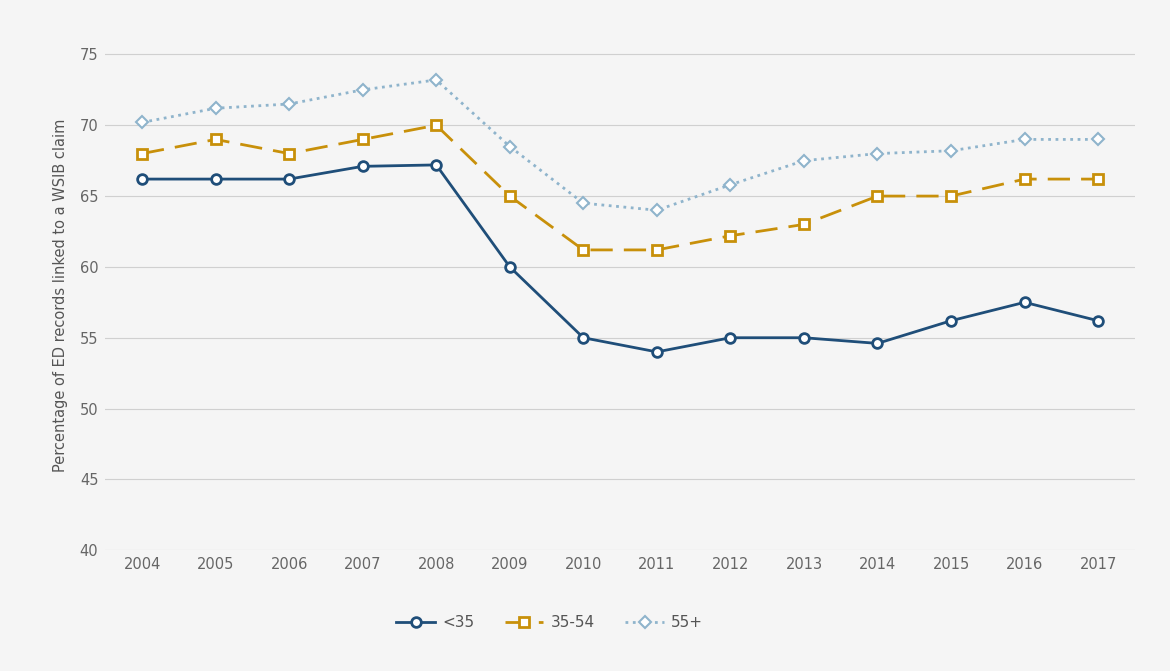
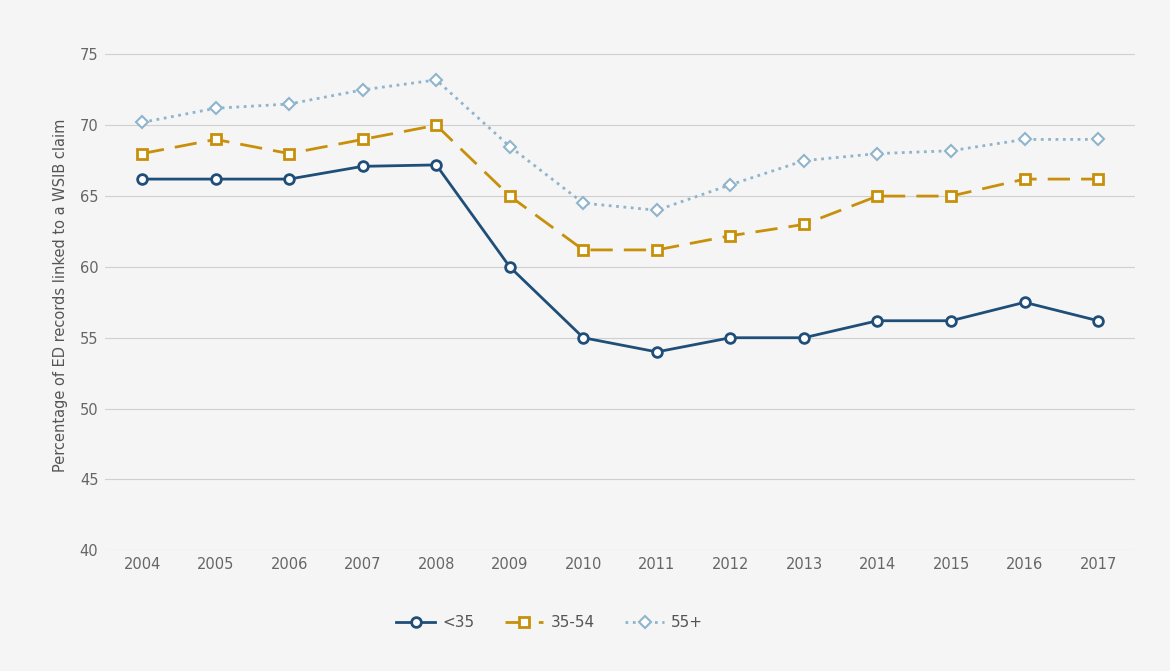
<35/2014: 54.6 -> 56.2
